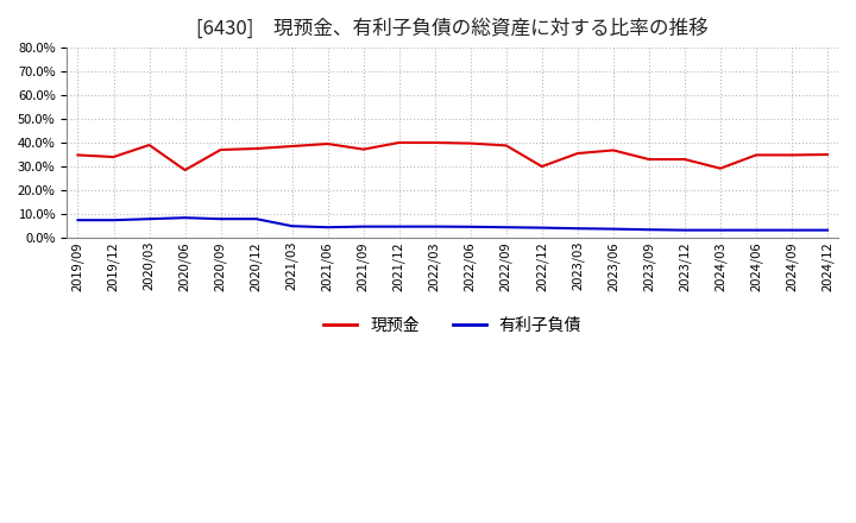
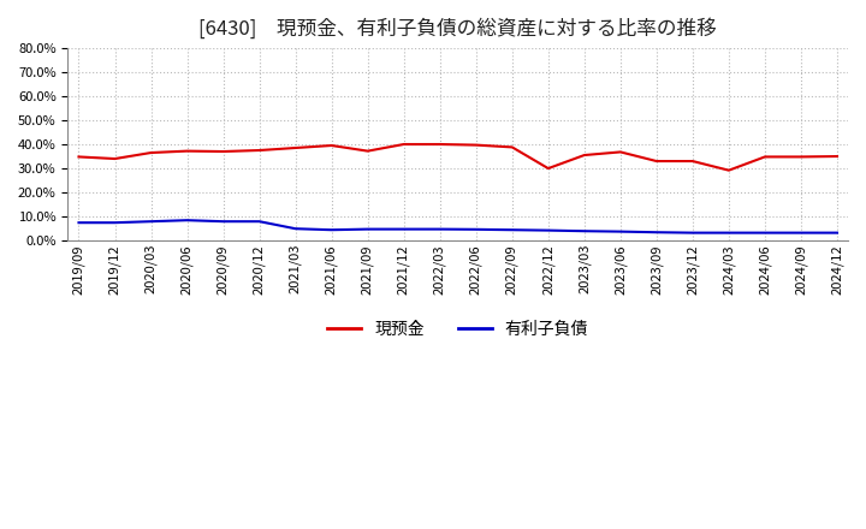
現预金/2020/03: 39.0% -> 36.5%
現预金/2020/06: 28.5% -> 37.2%
